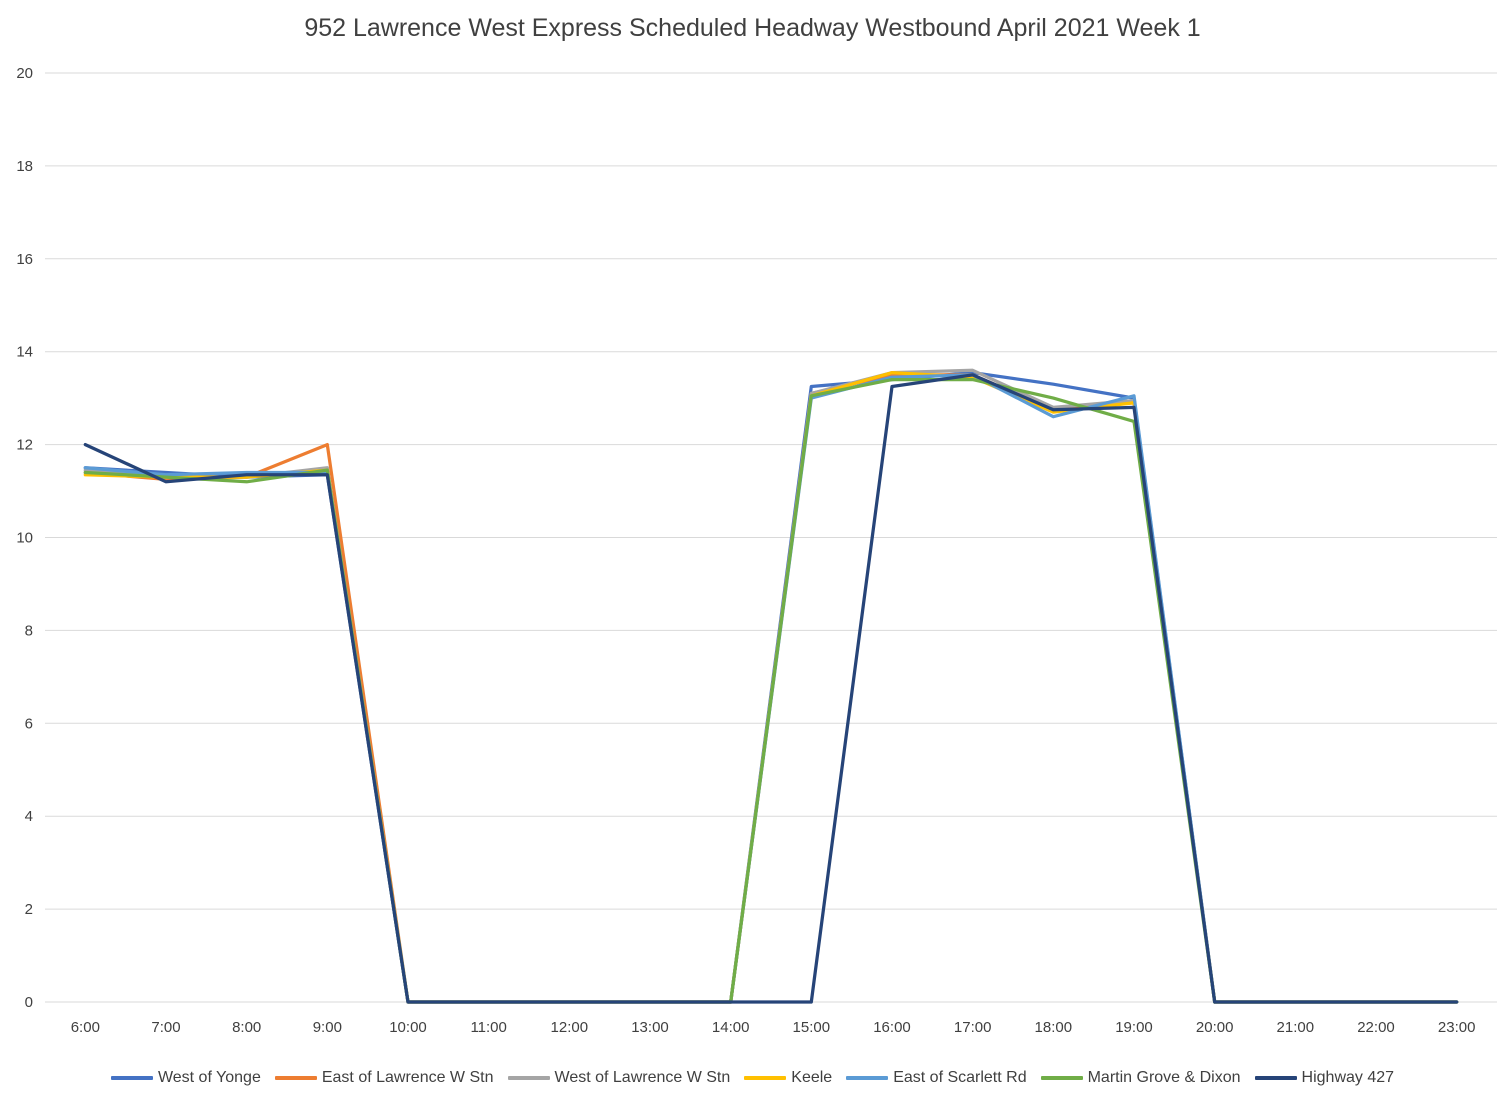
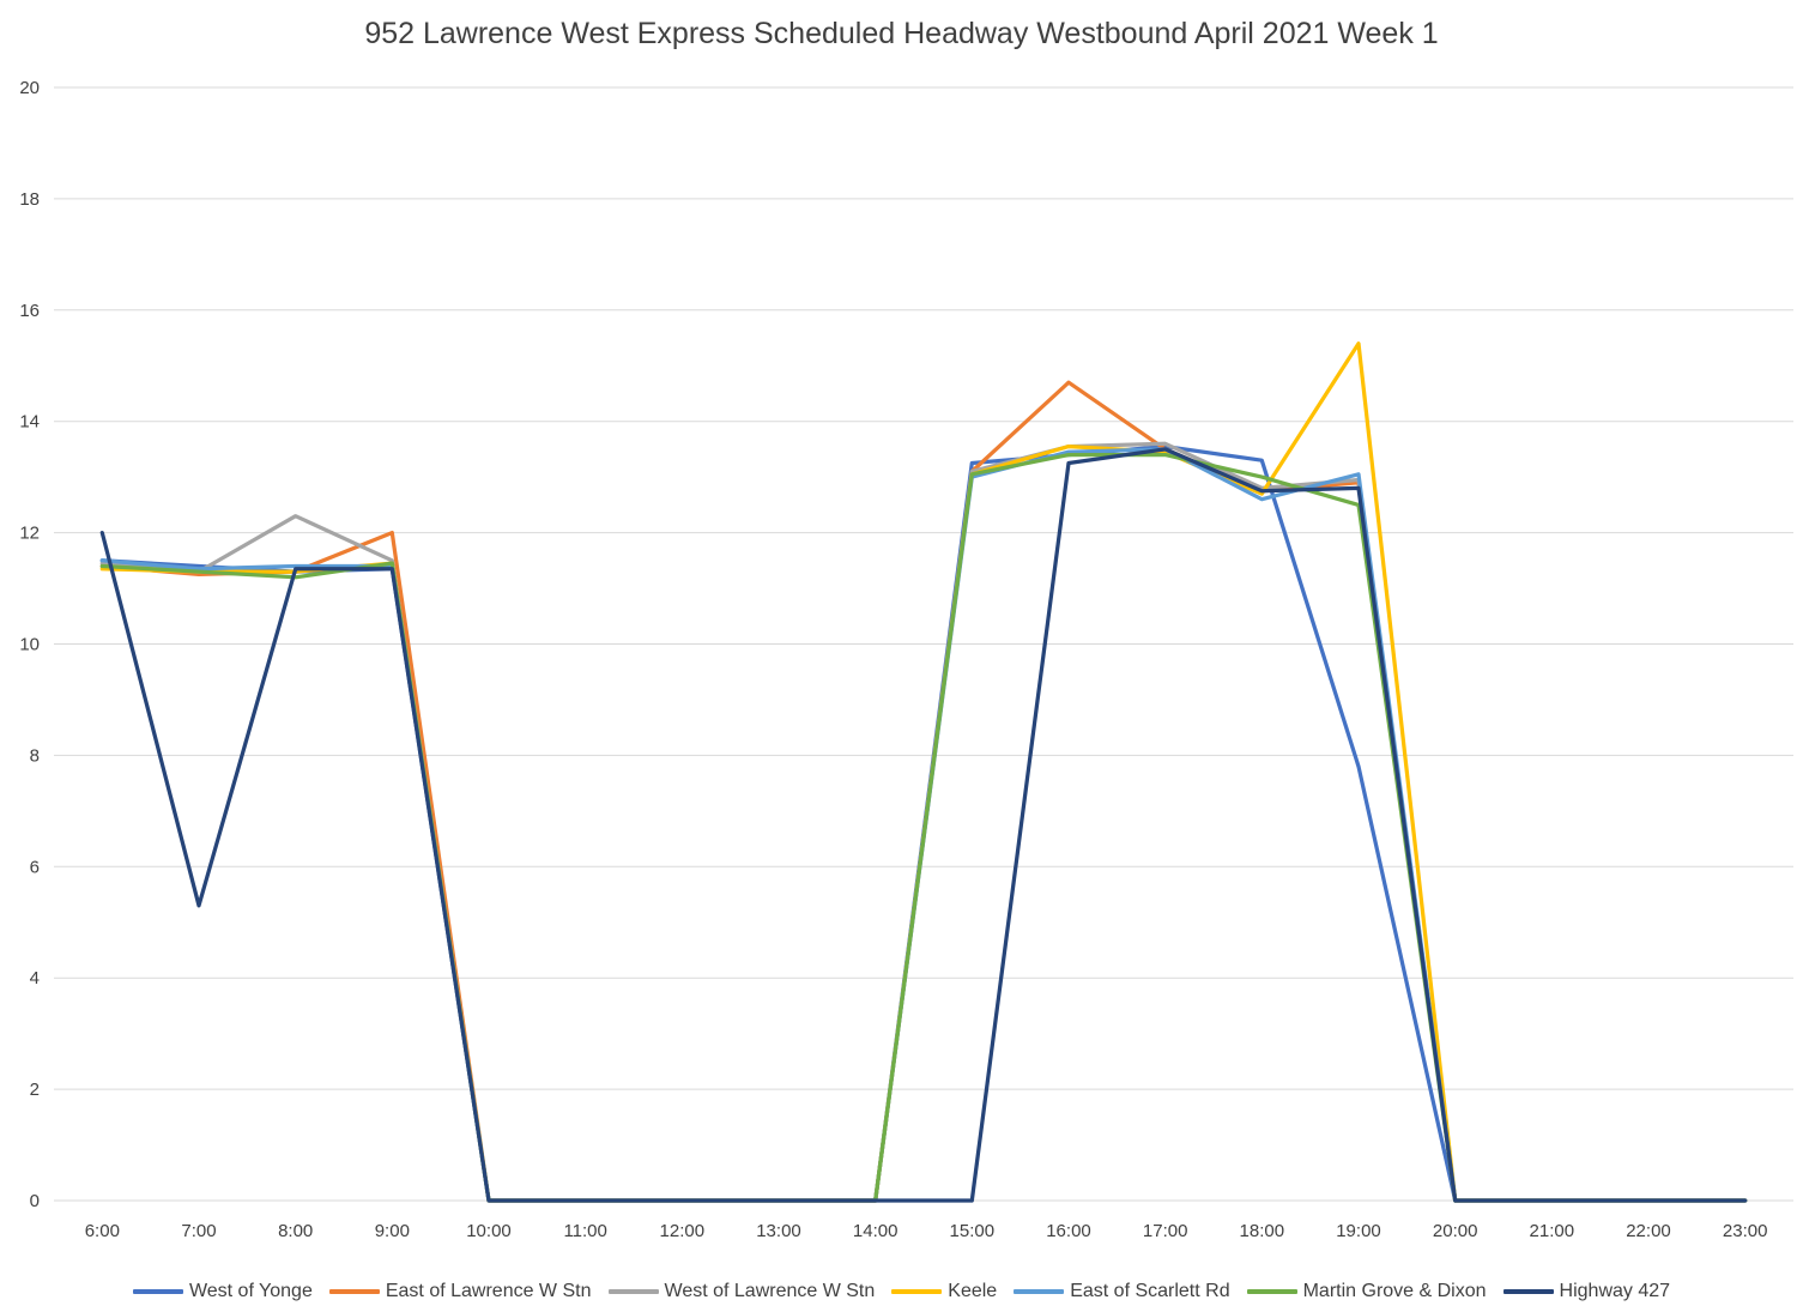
Highway 427/7:00: 11.2 -> 5.3
West of Lawrence W Stn/8:00: 11.3 -> 12.3
East of Lawrence W Stn/16:00: 13.5 -> 14.7
West of Yonge/19:00: 13.0 -> 7.8
Keele/19:00: 12.9 -> 15.4
